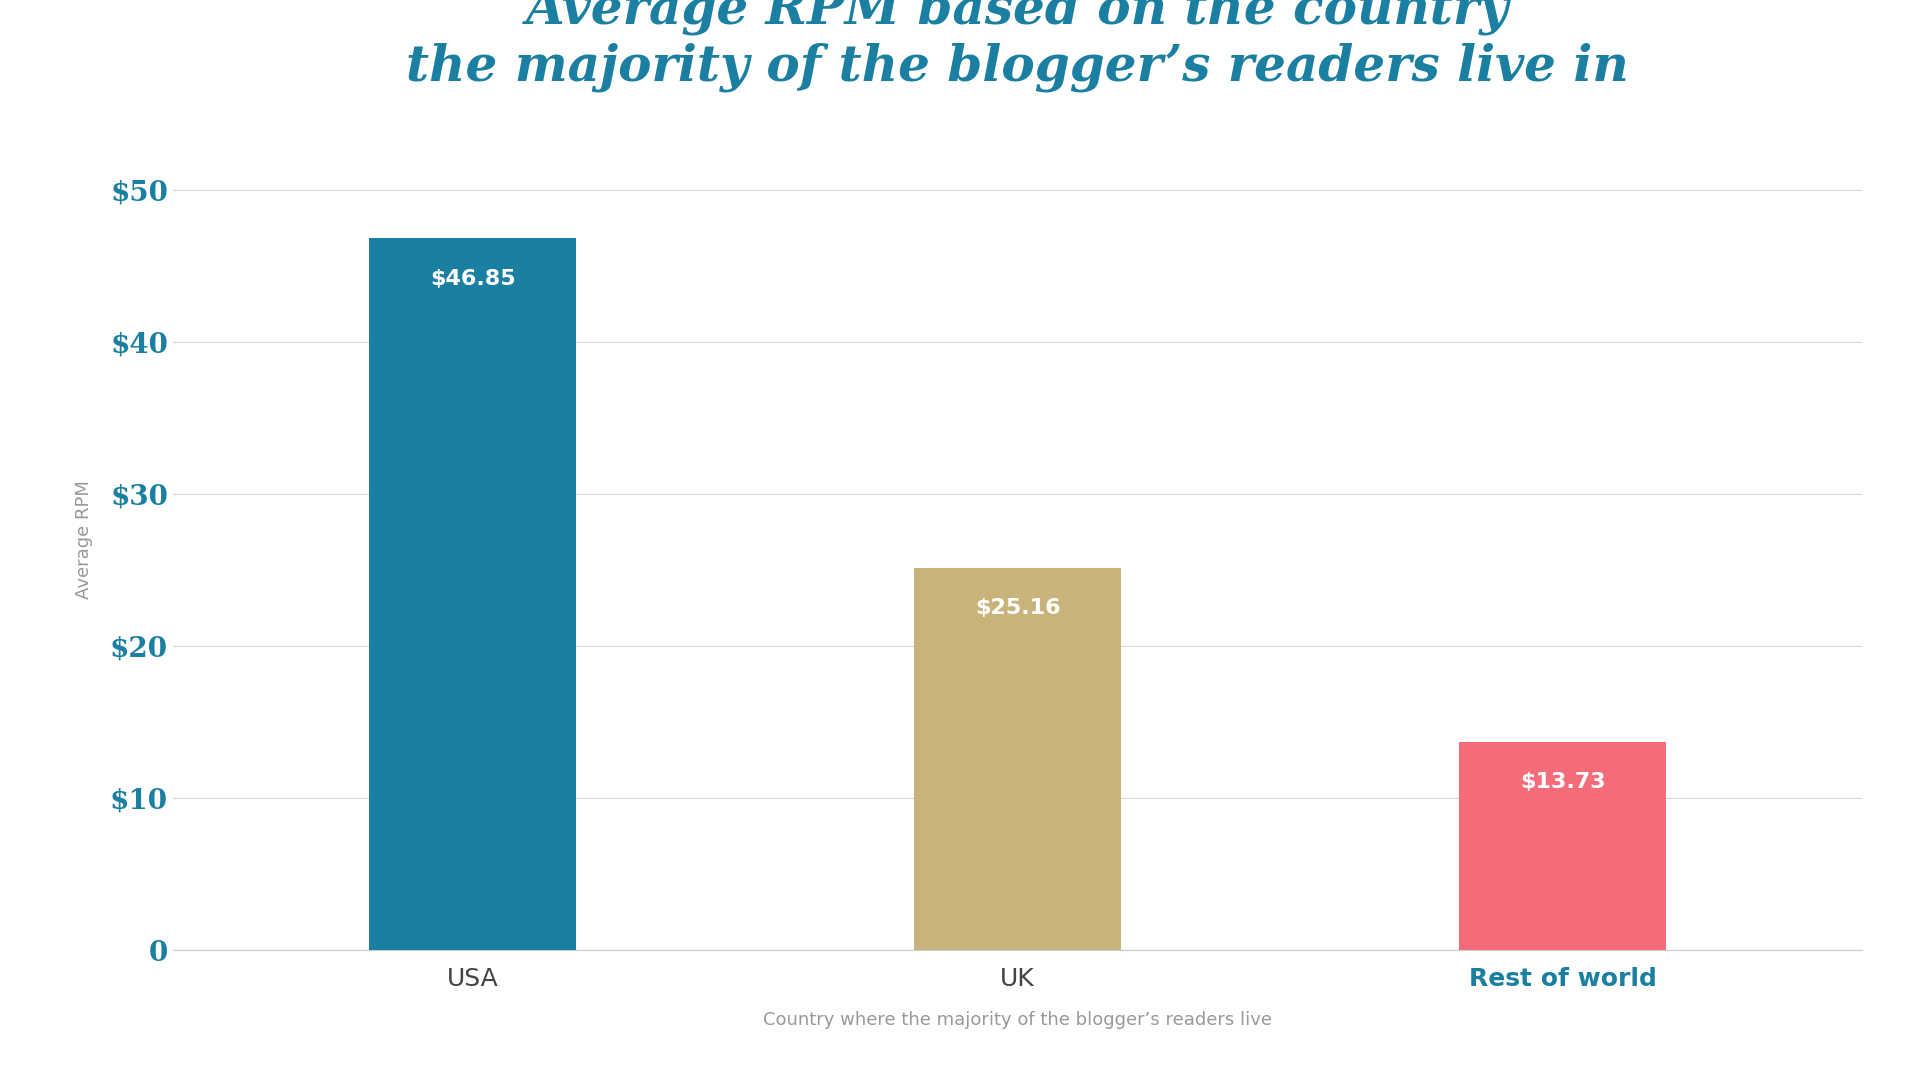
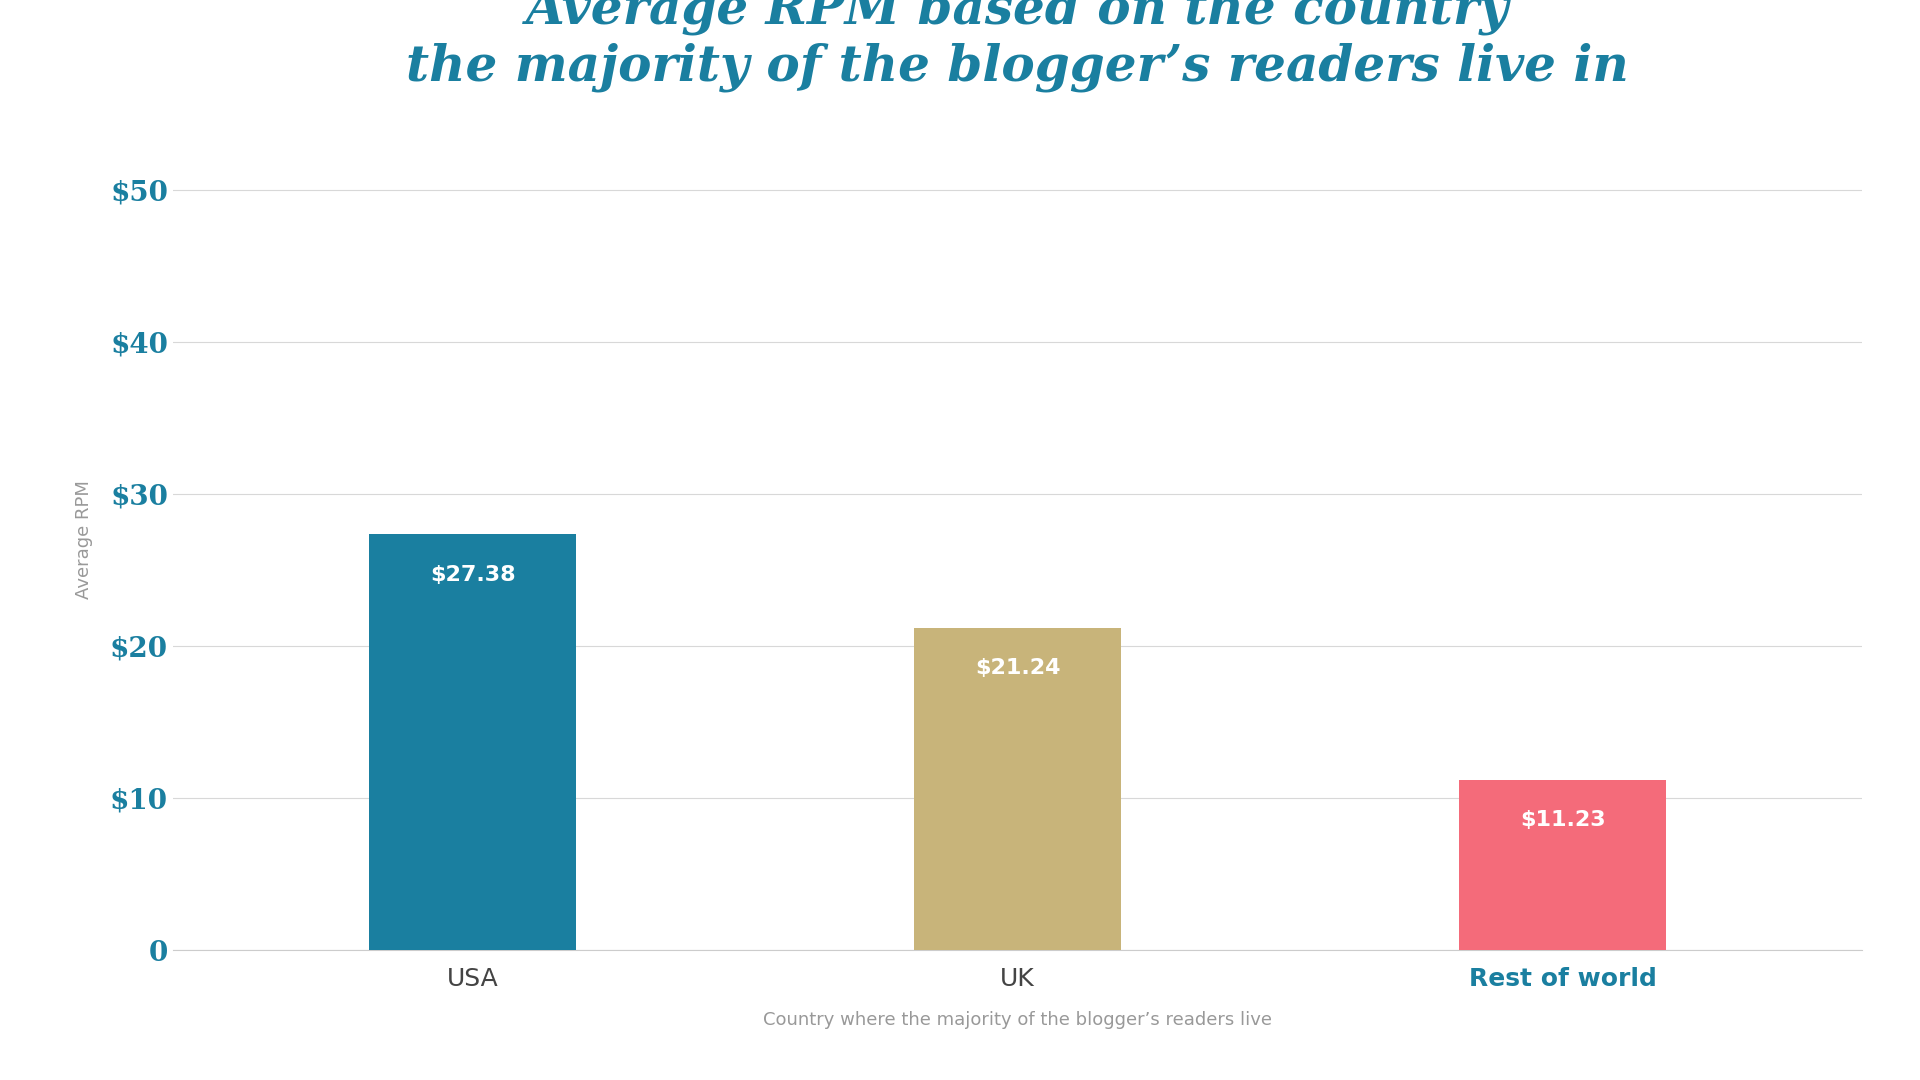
USA: $46.85 -> $27.38
UK: $25.16 -> $21.24
Rest of world: $13.73 -> $11.23
